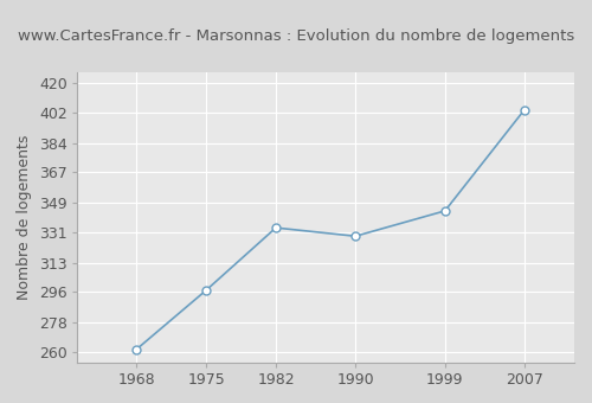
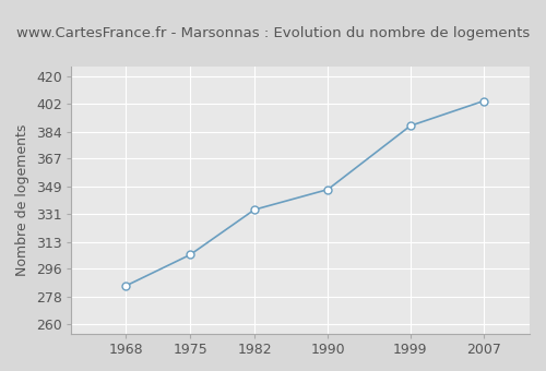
1968: 262 -> 285
1975: 297 -> 305
1990: 329 -> 347
1999: 344 -> 388
